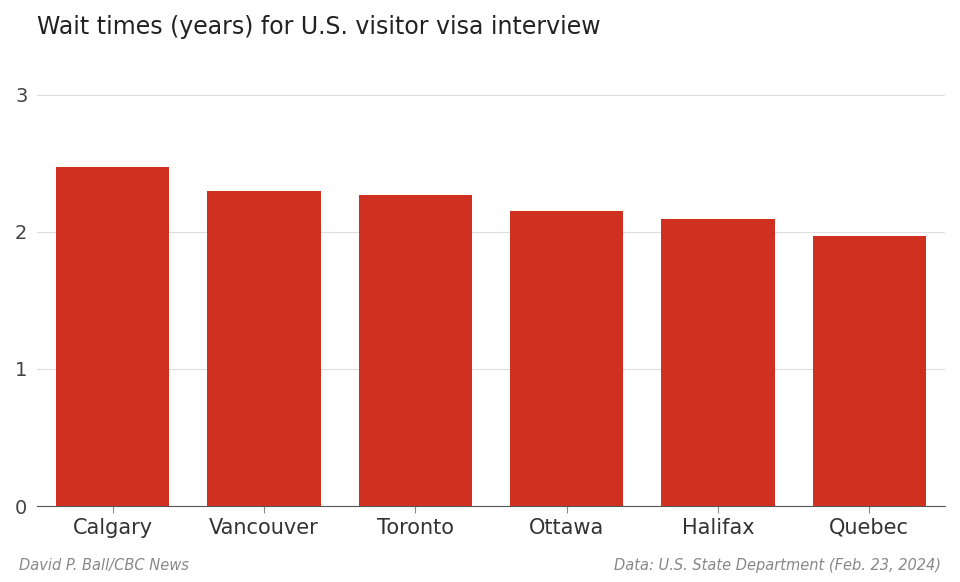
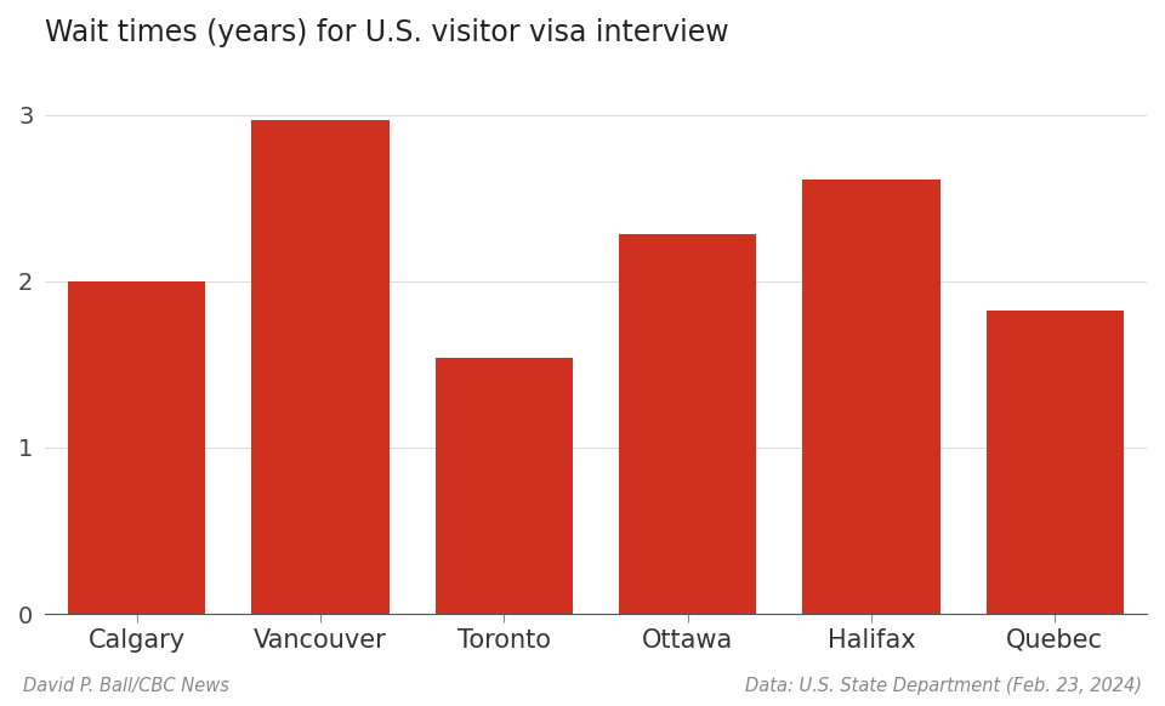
Calgary: 2.47 -> 2.00
Vancouver: 2.30 -> 2.97
Toronto: 2.27 -> 1.54
Ottawa: 2.15 -> 2.28
Halifax: 2.09 -> 2.61
Quebec: 1.97 -> 1.82
